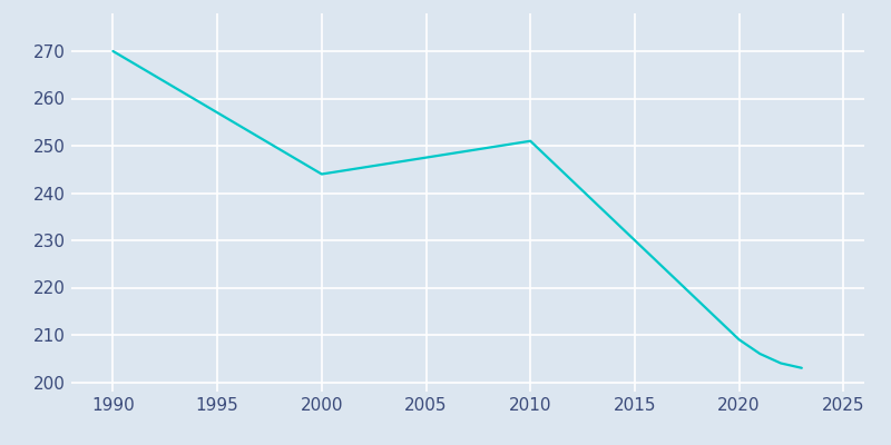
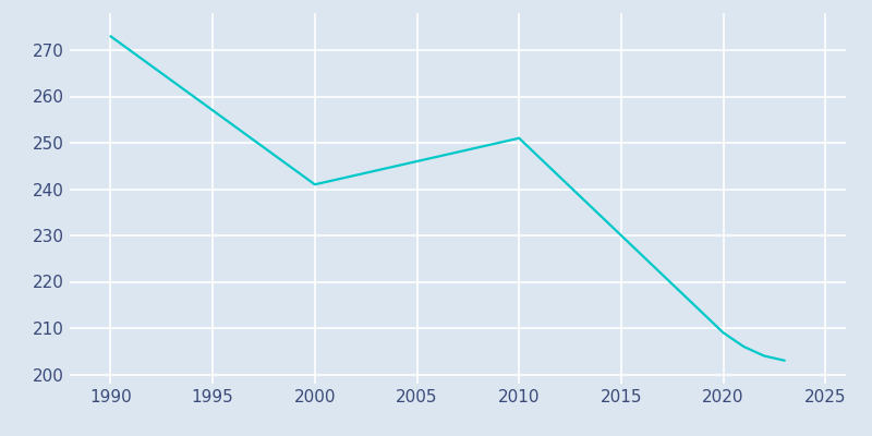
1990: 270 -> 273
2000: 244 -> 241
